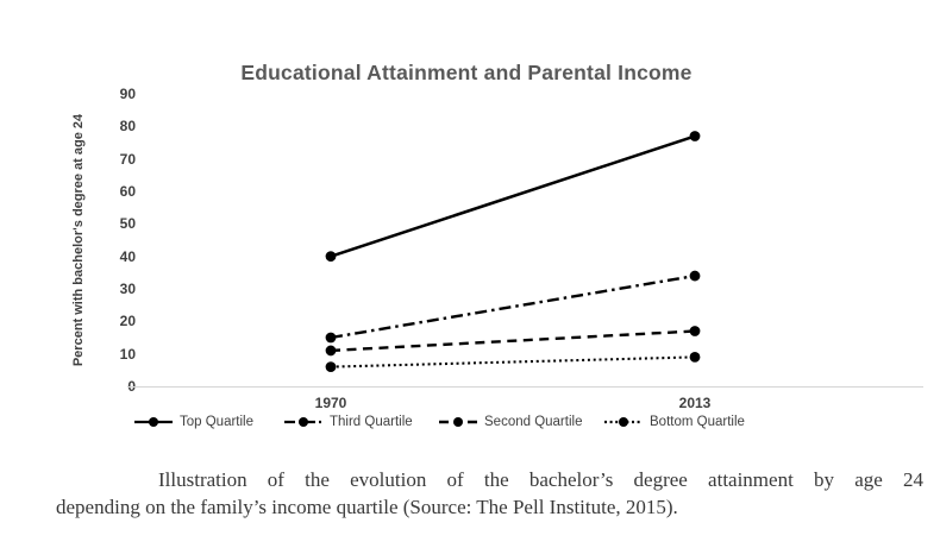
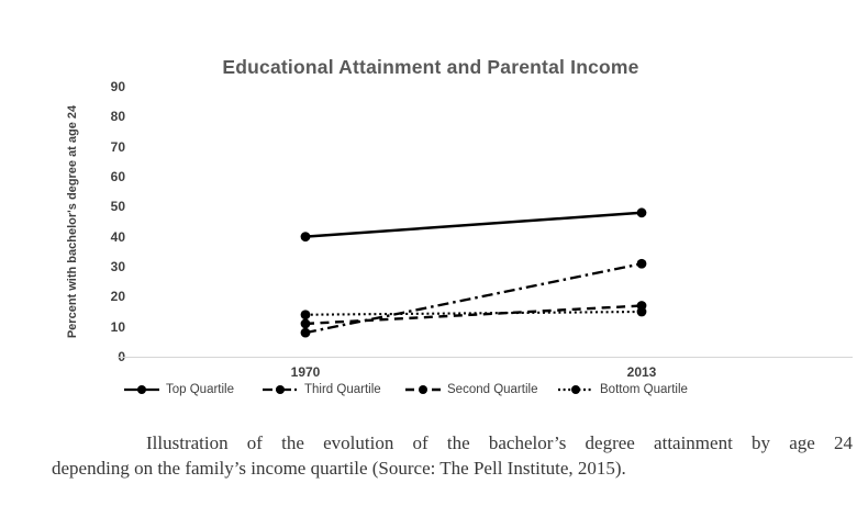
Third Quartile/1970: 15 -> 8
Bottom Quartile/1970: 6 -> 14
Top Quartile/2013: 77 -> 48
Third Quartile/2013: 34 -> 31
Bottom Quartile/2013: 9 -> 15
